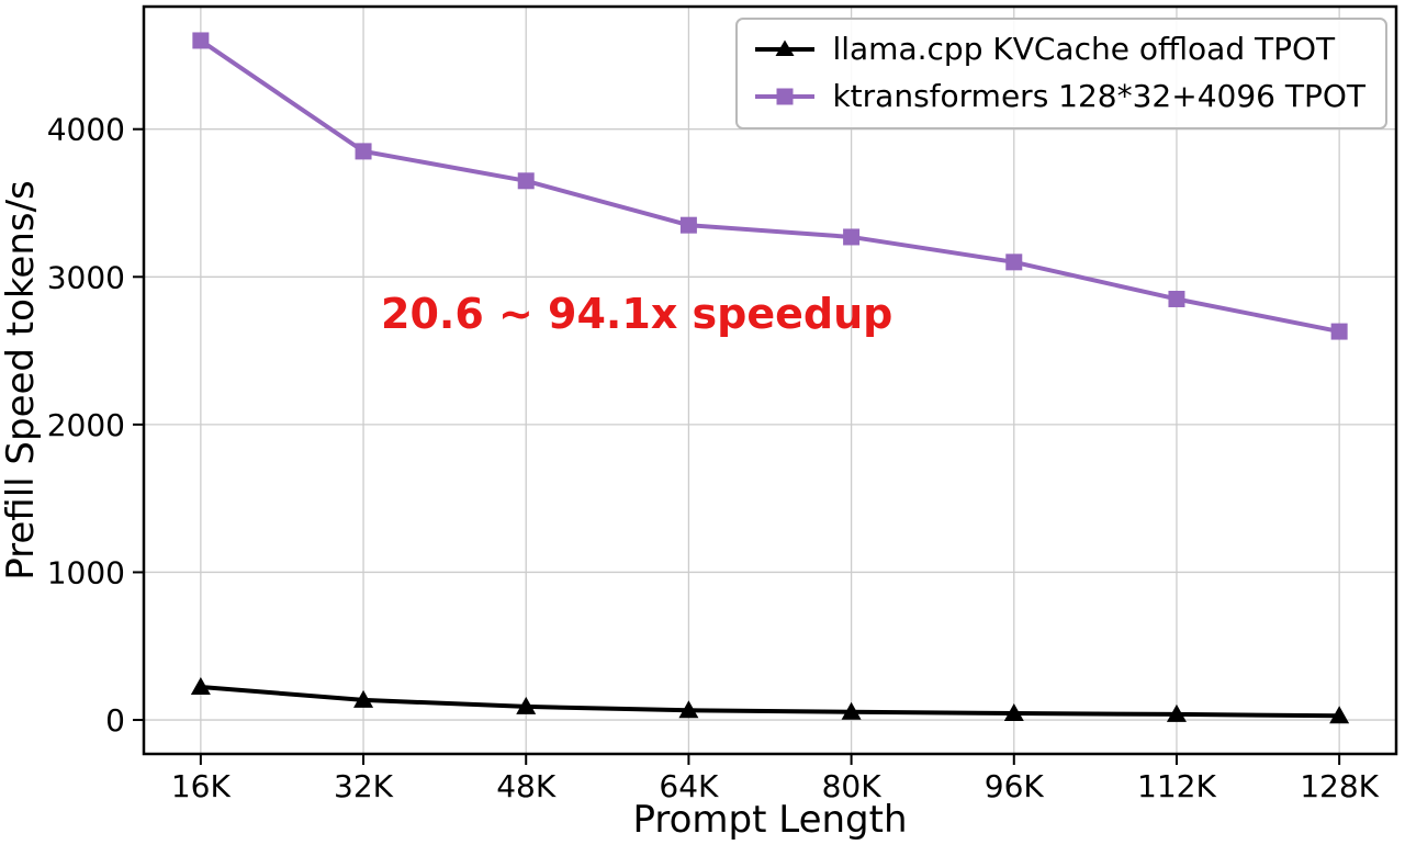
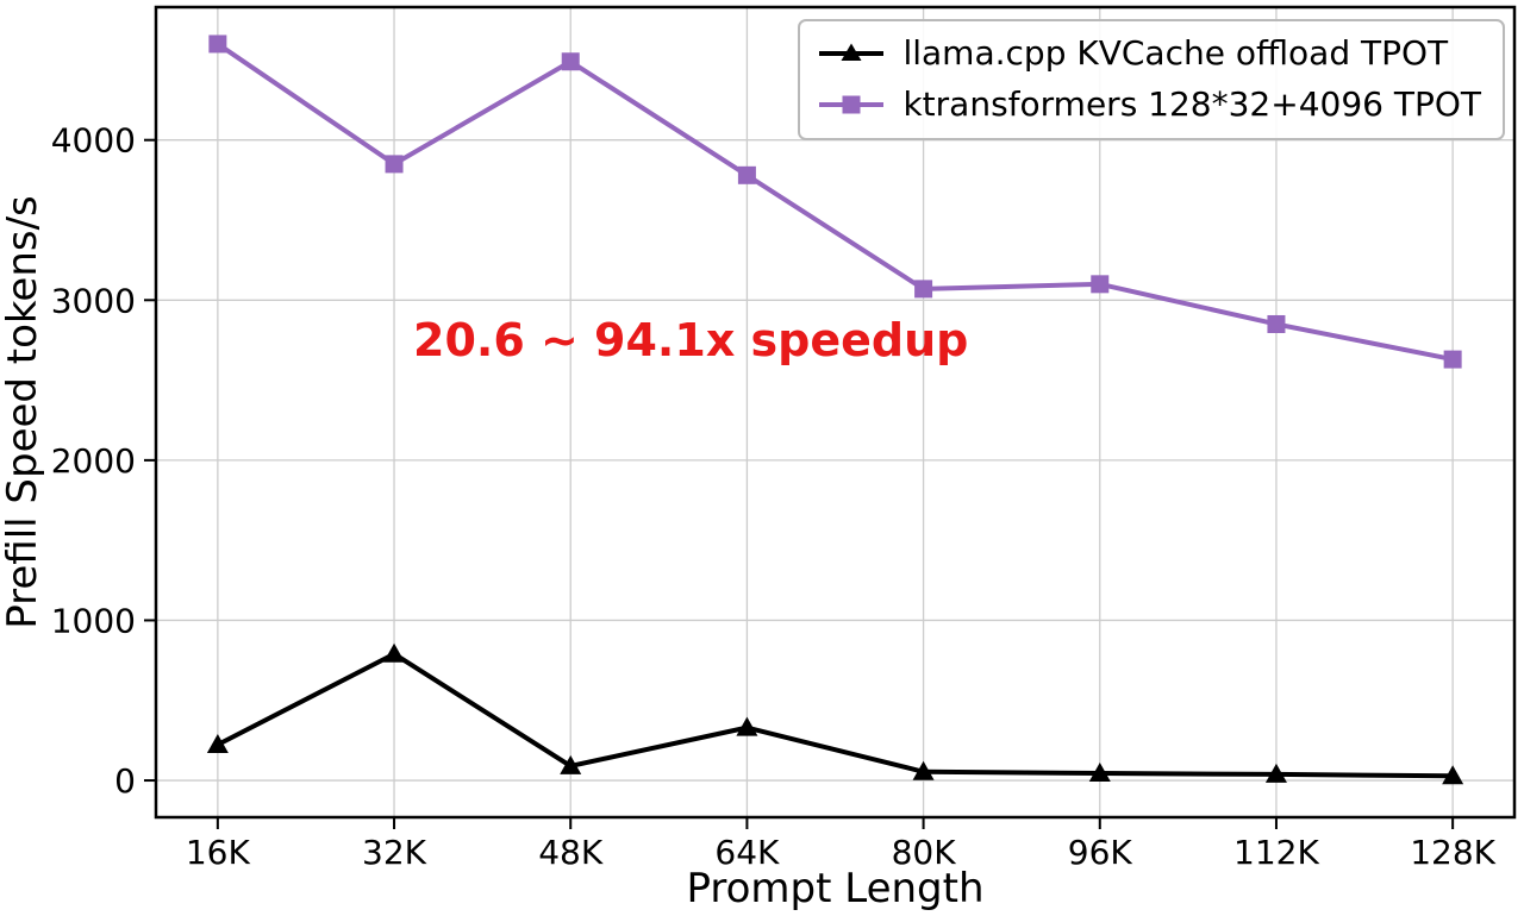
llama.cpp KVCache offload TPOT/32K: 140 -> 790
ktransformers 128*32+4096 TPOT/48K: 3650 -> 4490
llama.cpp KVCache offload TPOT/64K: 60 -> 330
ktransformers 128*32+4096 TPOT/64K: 3350 -> 3780
ktransformers 128*32+4096 TPOT/80K: 3270 -> 3070
